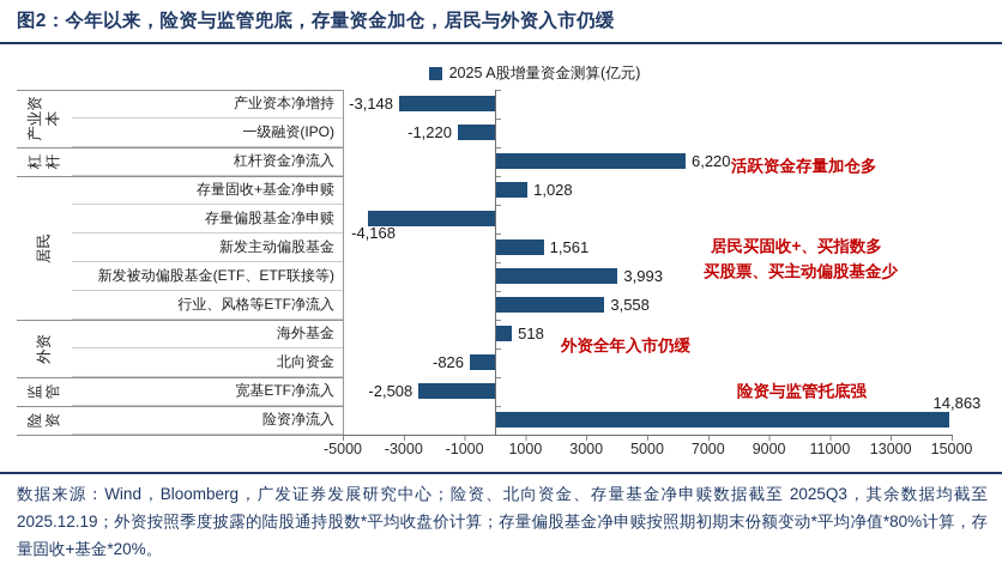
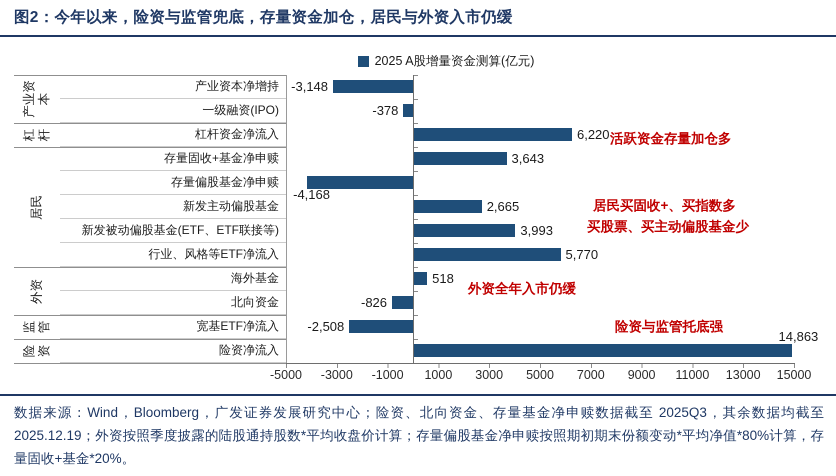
一级融资(IPO): -1,220 -> -378
存量固收+基金净申赎: 1,028 -> 3,643
新发主动偏股基金: 1,561 -> 2,665
行业、风格等ETF净流入: 3,558 -> 5,770
